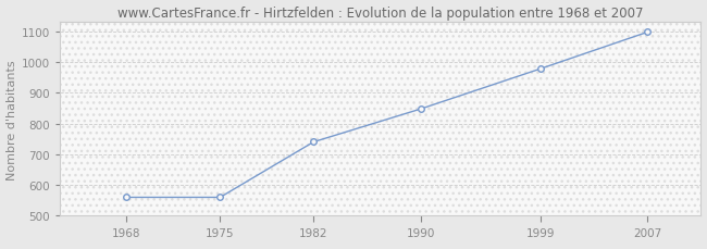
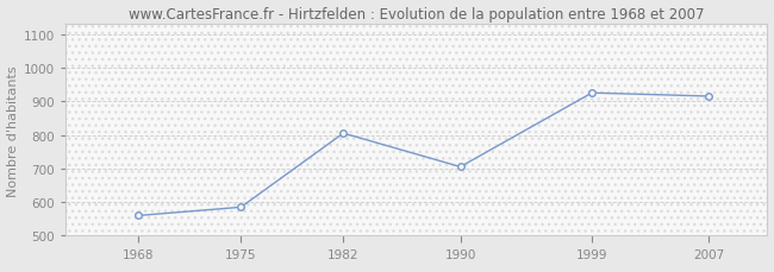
1975: 560 -> 585
1982: 740 -> 805
1990: 847 -> 705
1999: 978 -> 925
2007: 1097 -> 915
